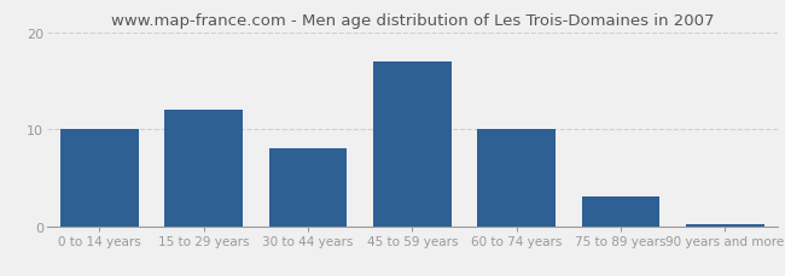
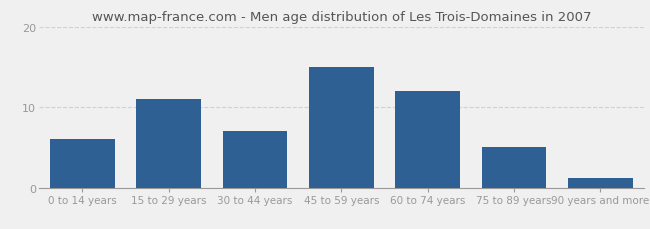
0 to 14 years: 10.0 -> 6.0
15 to 29 years: 12.0 -> 11.0
30 to 44 years: 8.0 -> 7.0
45 to 59 years: 17.0 -> 15.0
60 to 74 years: 10.0 -> 12.0
75 to 89 years: 3.0 -> 5.0
90 years and more: 0.2 -> 1.2
